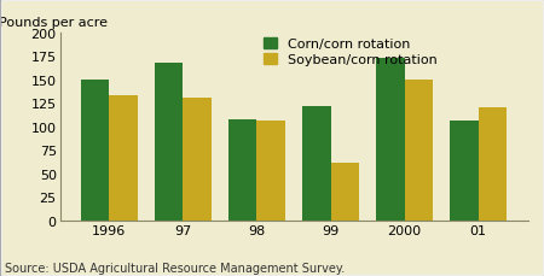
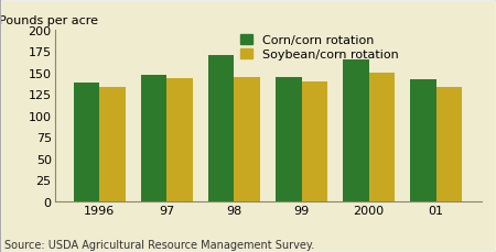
Corn/corn rotation/1996: 150 -> 138
Corn/corn rotation/97: 168 -> 147
Soybean/corn rotation/97: 130 -> 143
Corn/corn rotation/98: 108 -> 170
Soybean/corn rotation/98: 106 -> 145
Corn/corn rotation/99: 122 -> 144
Soybean/corn rotation/99: 62 -> 140
Corn/corn rotation/2000: 172 -> 165
Corn/corn rotation/01: 106 -> 142
Soybean/corn rotation/01: 120 -> 133
